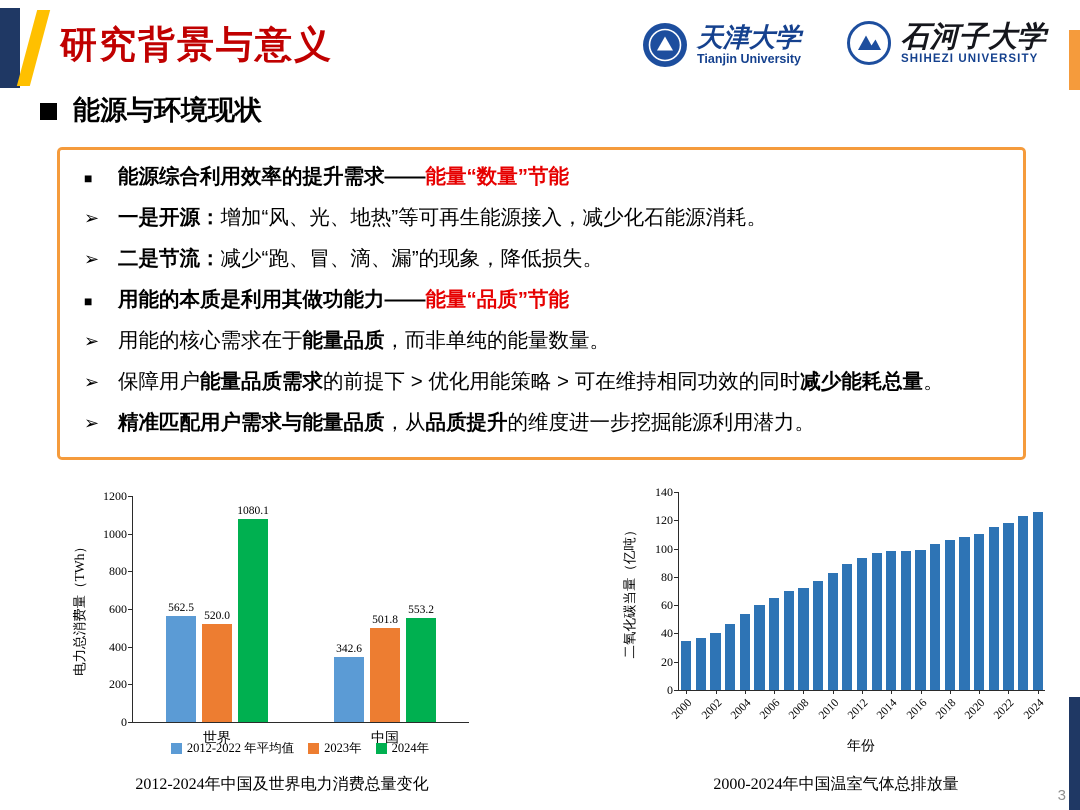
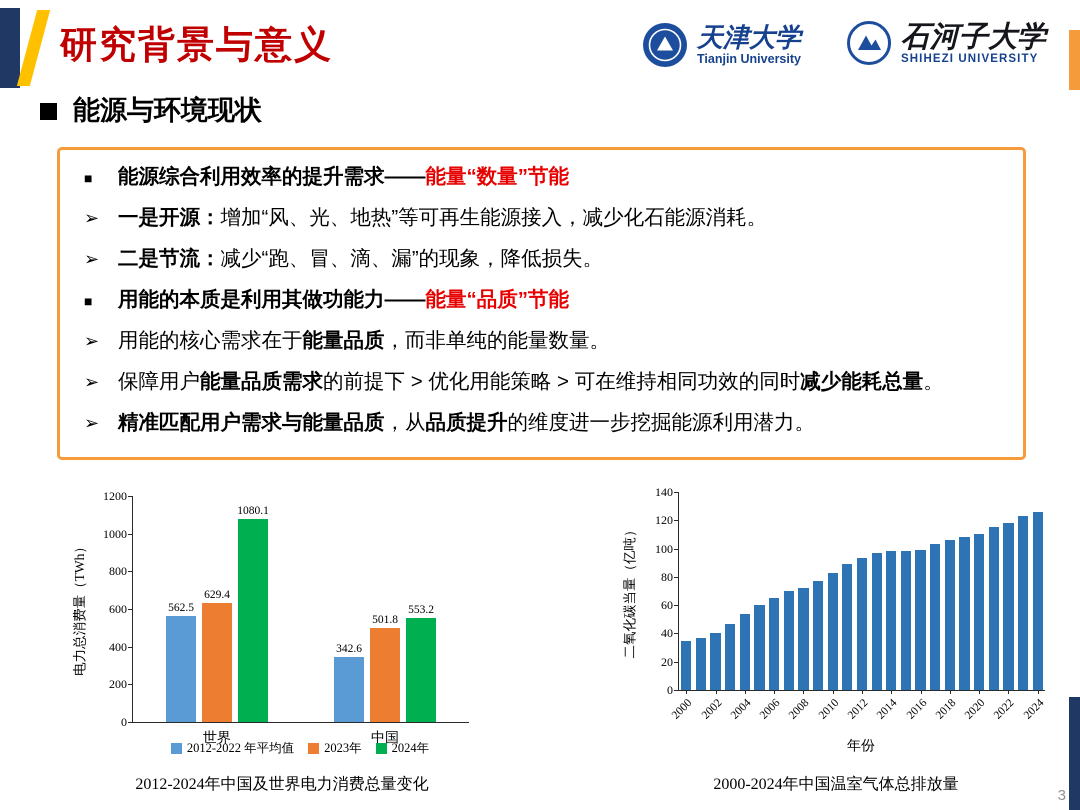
2012-2024年中国及世界电力消费总量变化/2023年/世界: 520.0 -> 629.4
